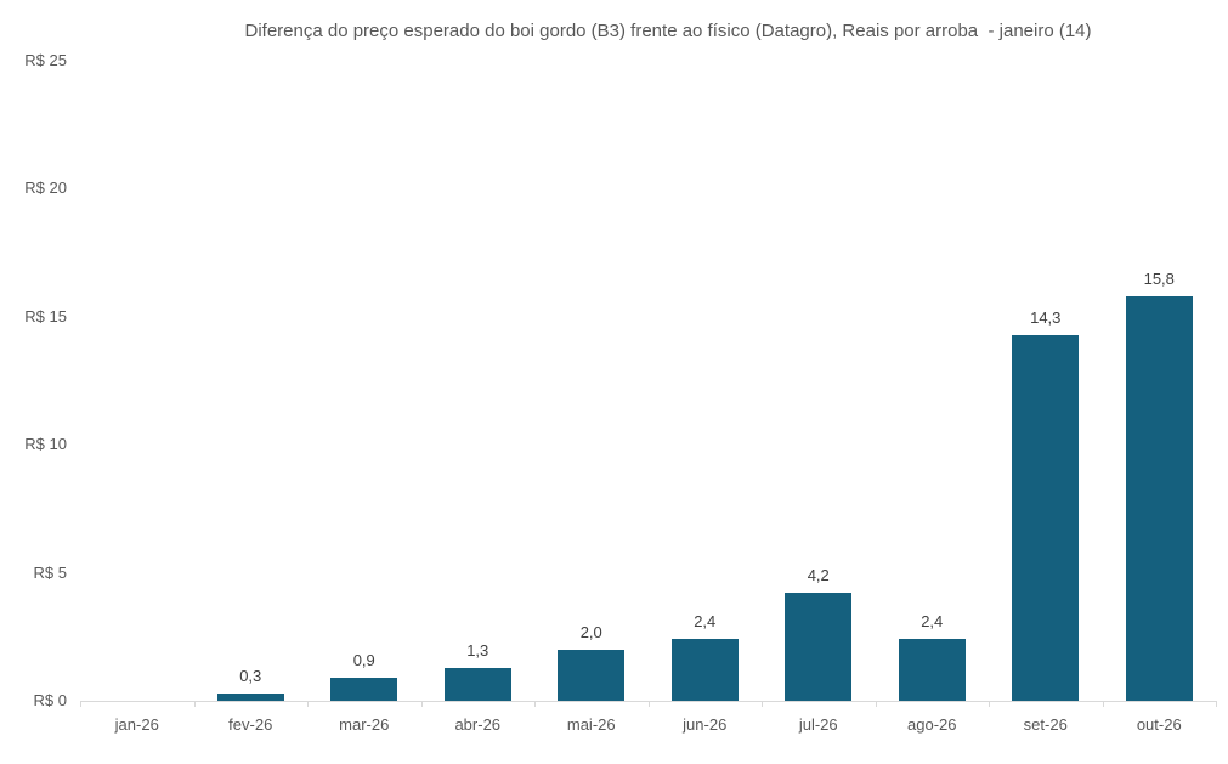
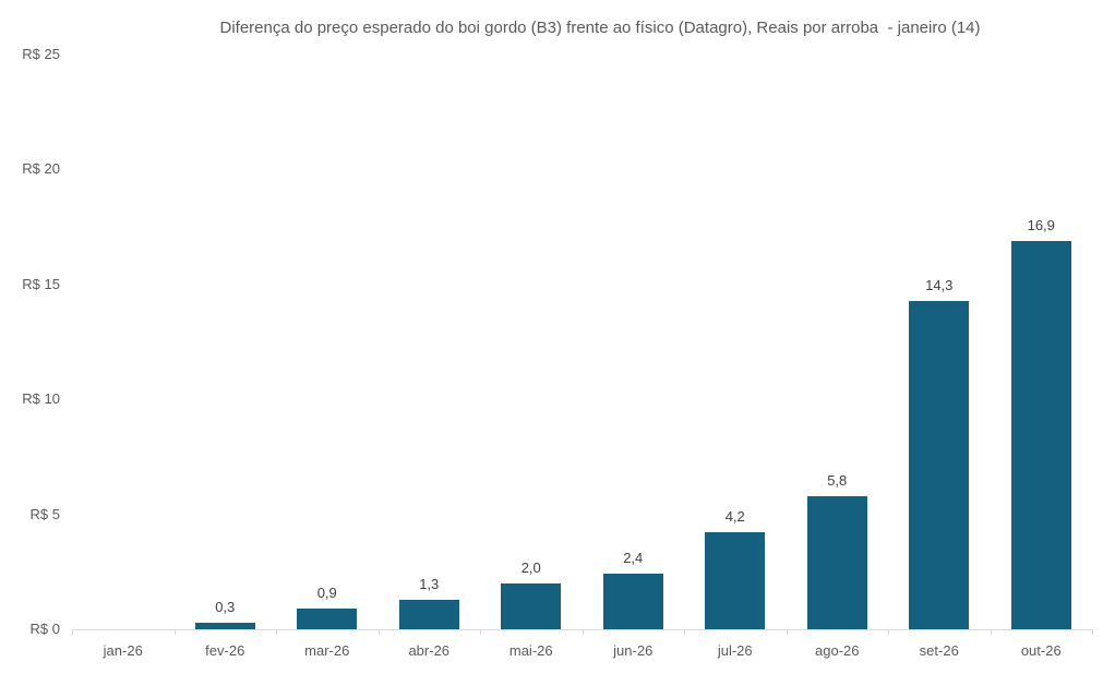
ago-26: 2,4 -> 5,8
out-26: 15,8 -> 16,9
